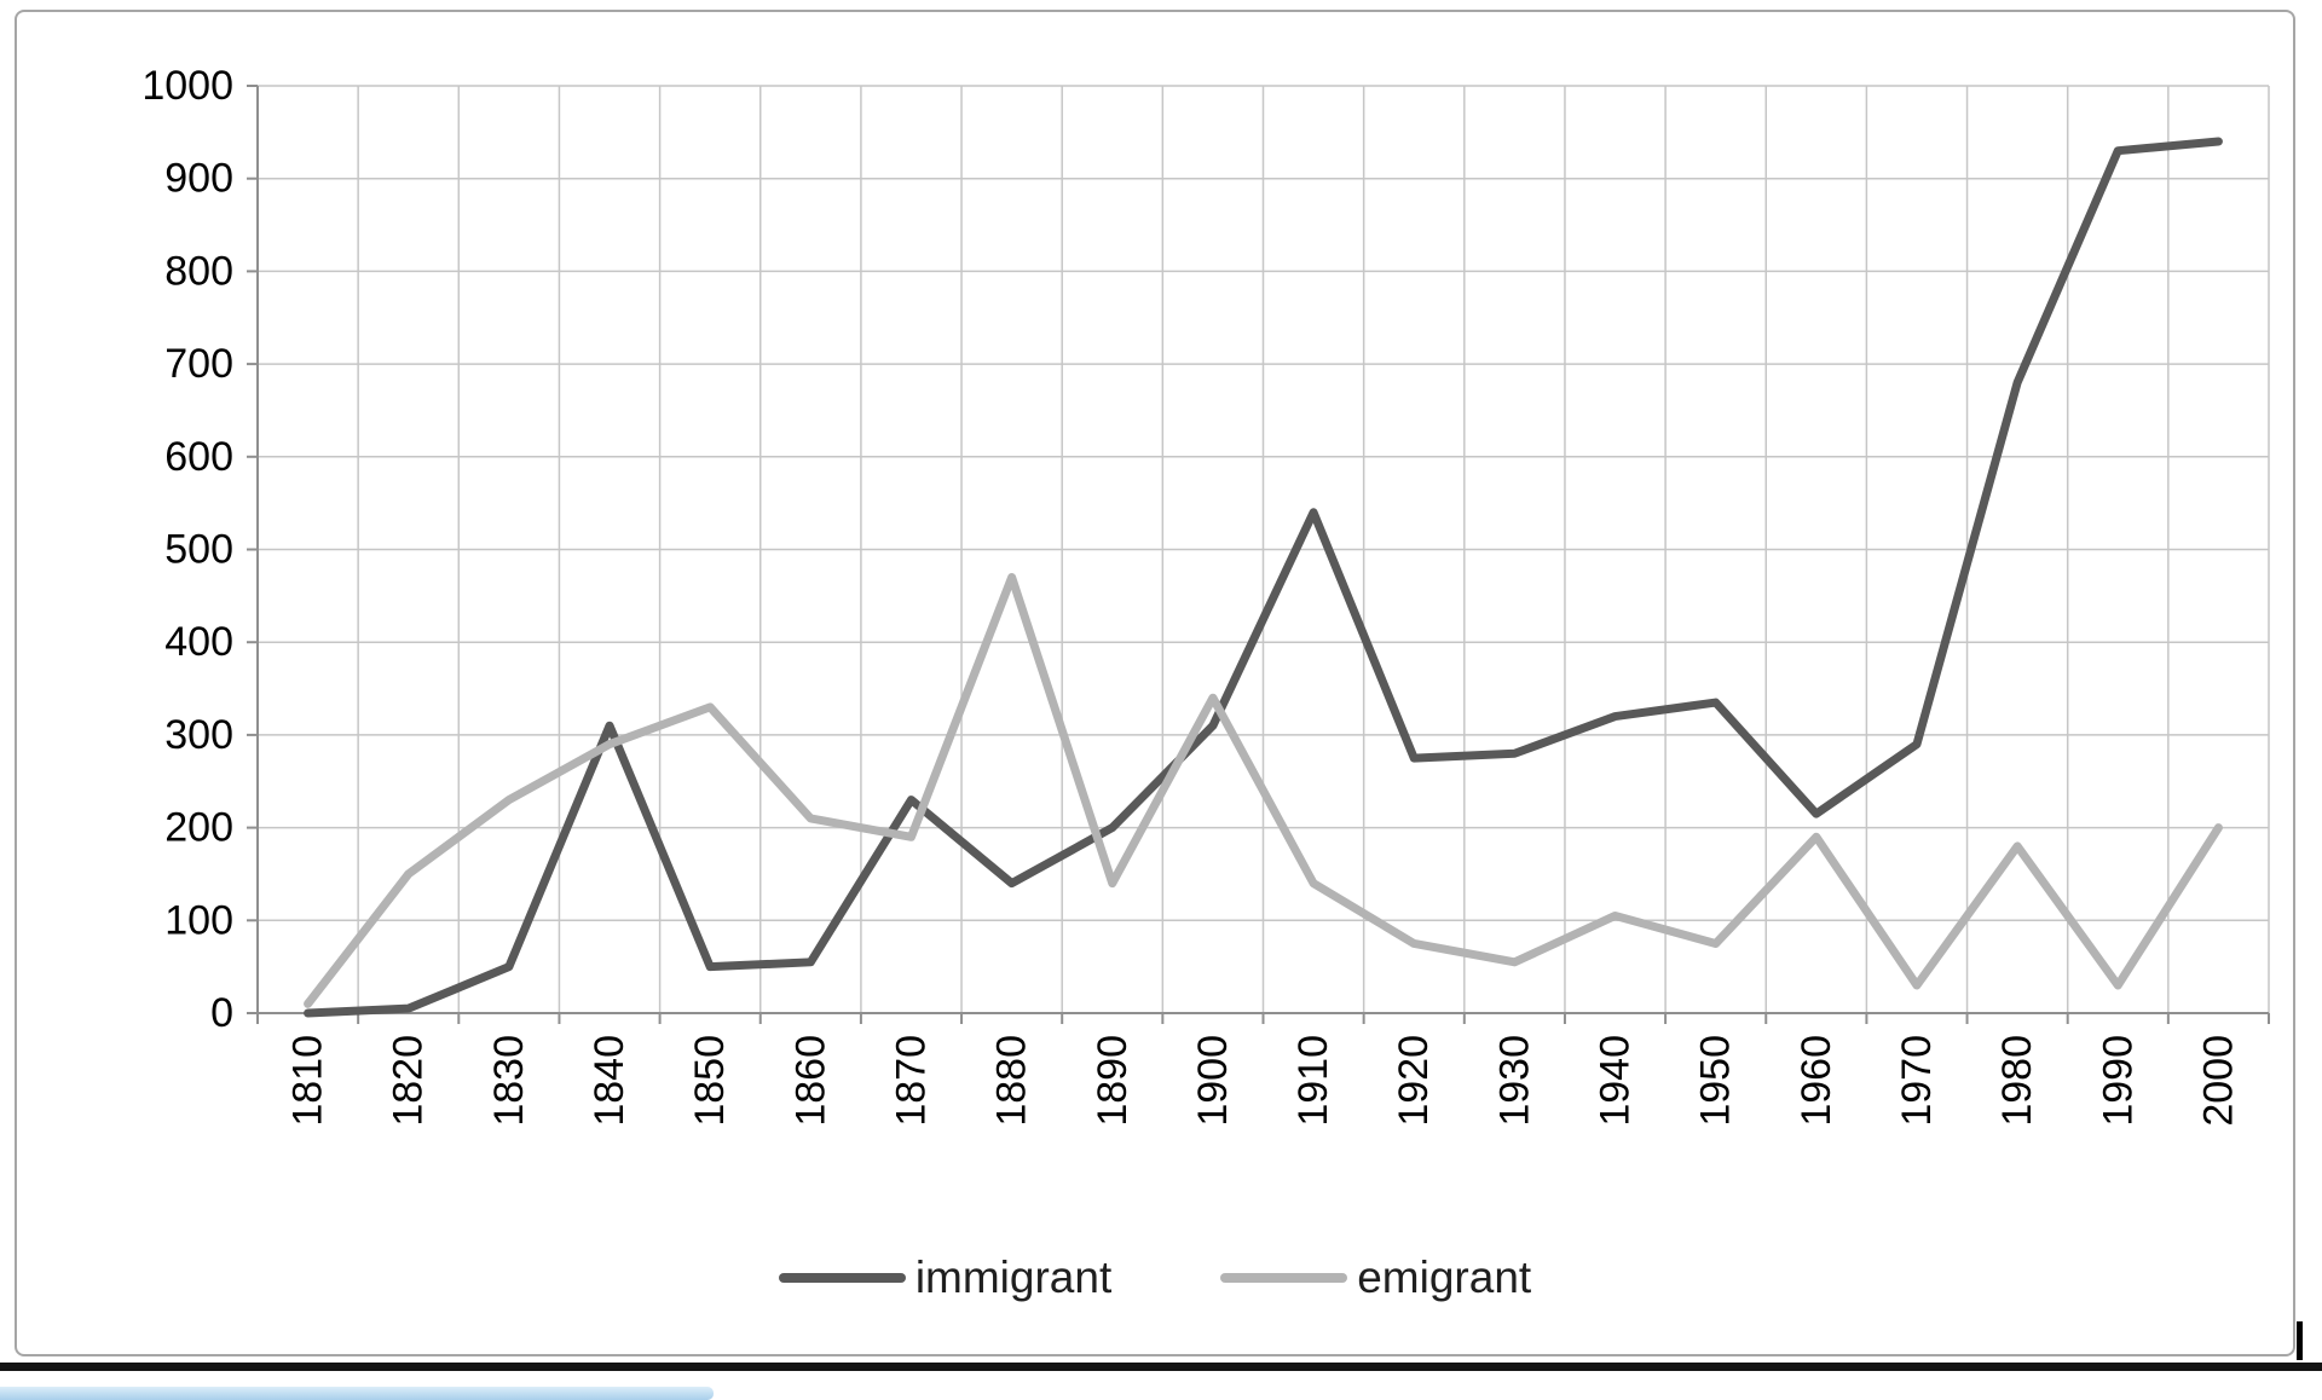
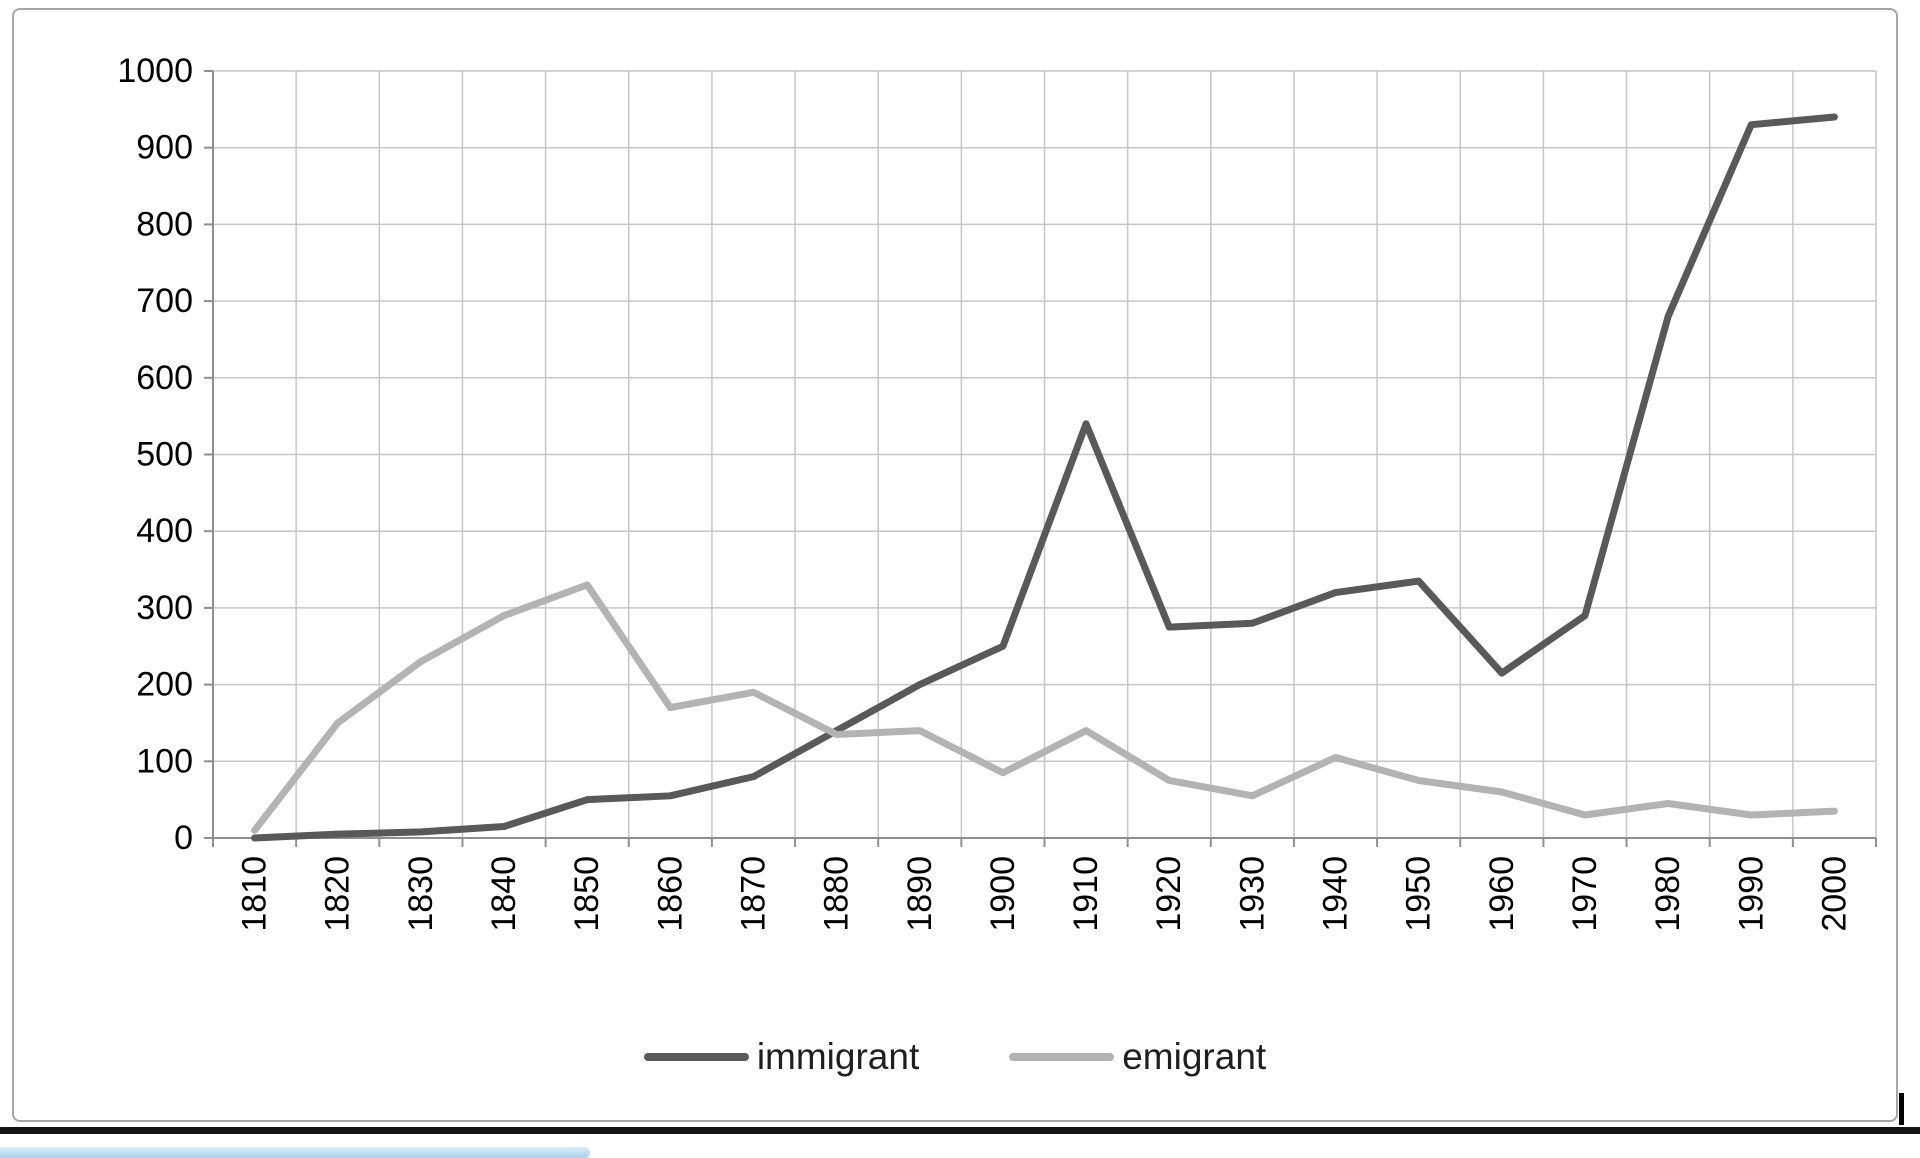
immigrant/1830: 50 -> 10
immigrant/1840: 310 -> 20
emigrant/1860: 210 -> 170
immigrant/1870: 230 -> 80
emigrant/1880: 470 -> 140
immigrant/1900: 310 -> 250
emigrant/1900: 340 -> 80
emigrant/1960: 190 -> 60
emigrant/1980: 180 -> 40
emigrant/2000: 200 -> 40
